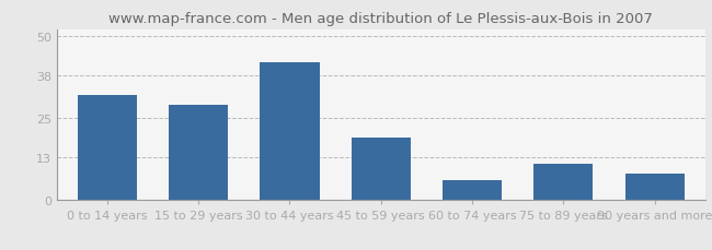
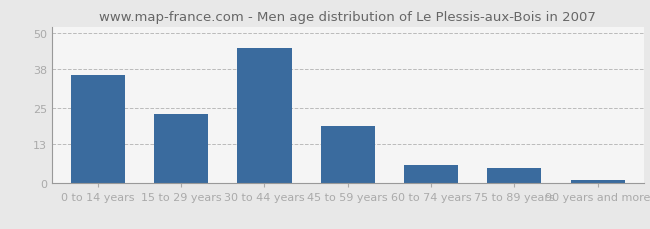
0 to 14 years: 32 -> 36
15 to 29 years: 29 -> 23
30 to 44 years: 42 -> 45
75 to 89 years: 11 -> 5
90 years and more: 8 -> 1
